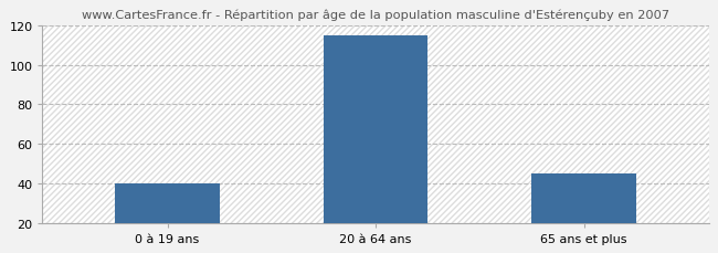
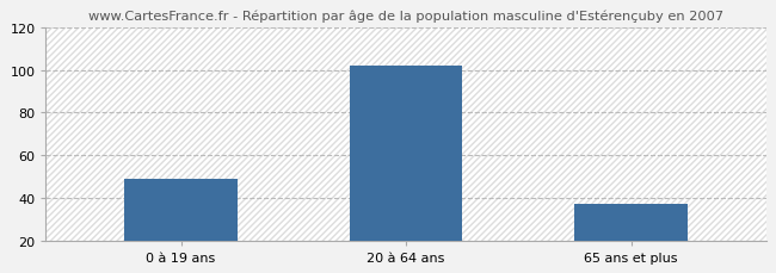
0 à 19 ans: 40 -> 49
20 à 64 ans: 115 -> 102
65 ans et plus: 45 -> 37
